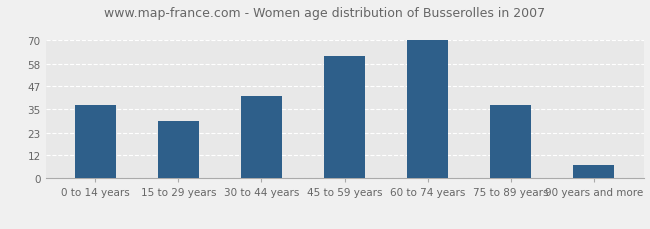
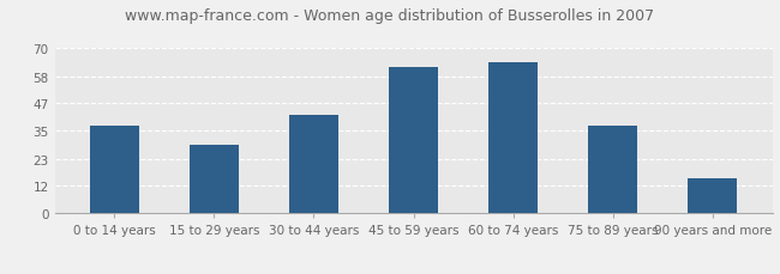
60 to 74 years: 70 -> 64
90 years and more: 7 -> 15
